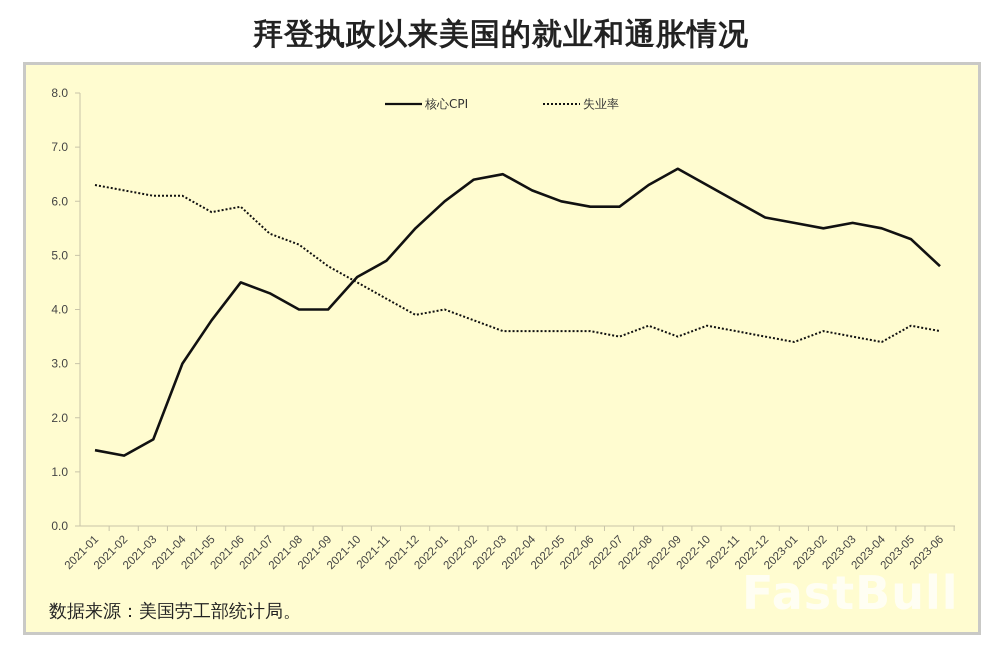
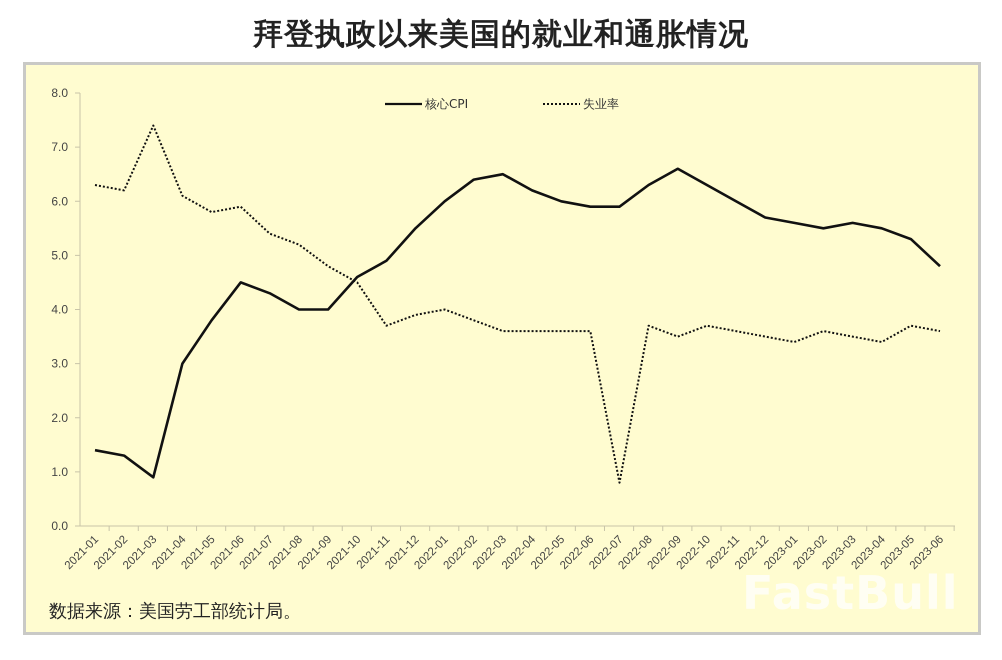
核心CPI/2021-03: 1.6 -> 0.9
失业率/2021-03: 6.1 -> 7.4
失业率/2021-11: 4.2 -> 3.7
失业率/2022-07: 3.5 -> 0.8
